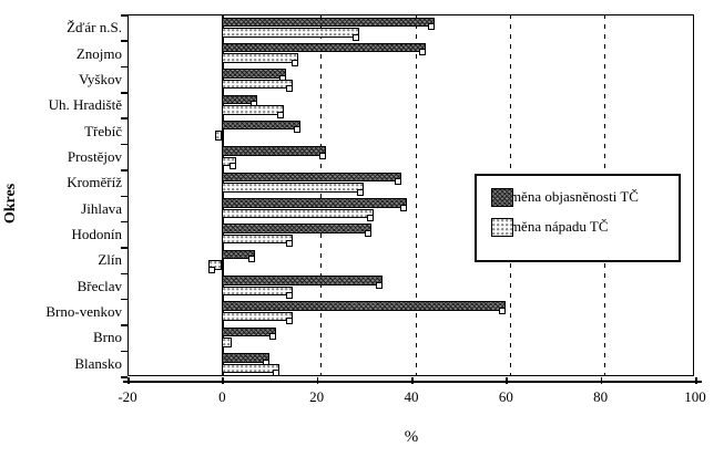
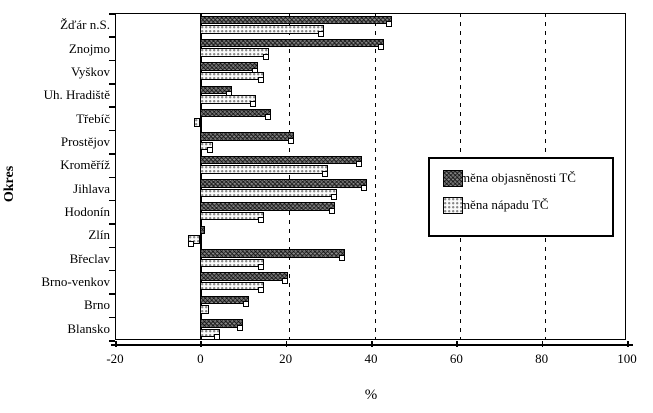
Změna objasněnosti TČ/Zlín: 7 -> 1
Změna objasněnosti TČ/Brno-venkov: 60 -> 20
Změna nápadu TČ/Blansko: 12 -> 4
